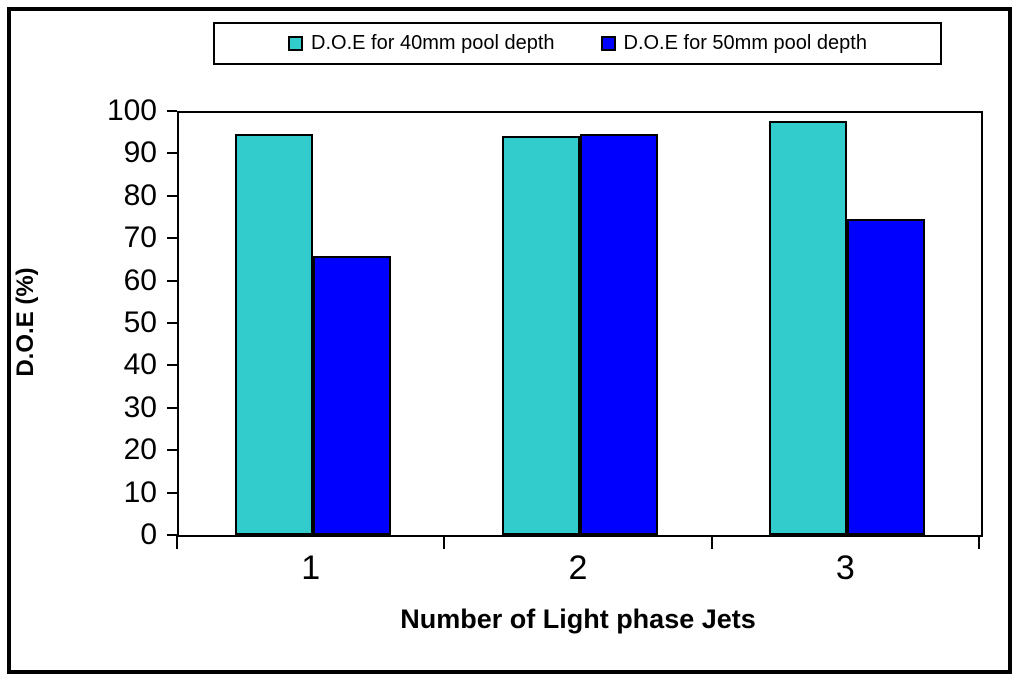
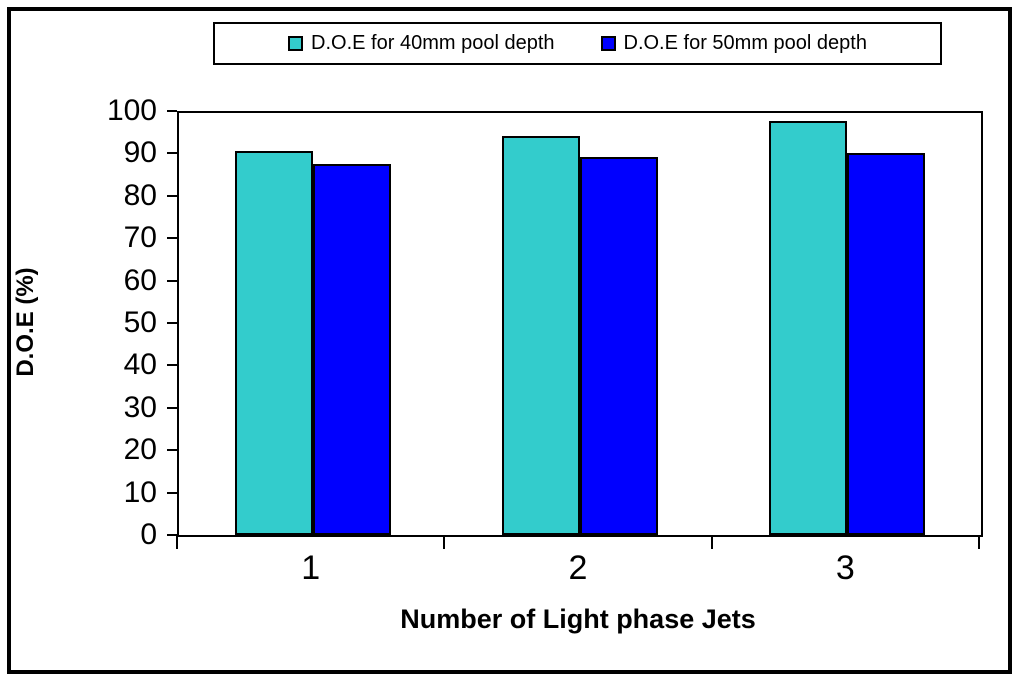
D.O.E for 40mm pool depth/1: 95 -> 91
D.O.E for 50mm pool depth/1: 66 -> 88
D.O.E for 50mm pool depth/2: 95 -> 90
D.O.E for 50mm pool depth/3: 75 -> 90
